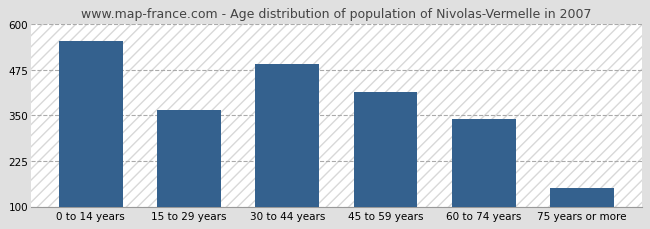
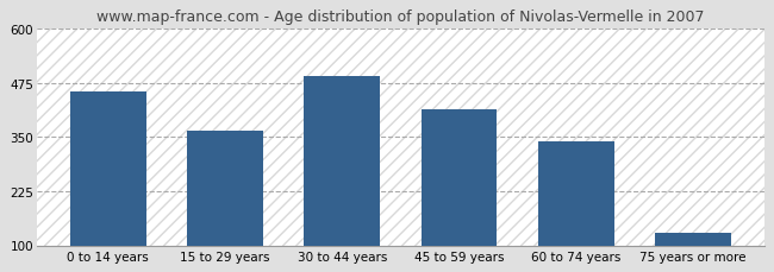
0 to 14 years: 555 -> 455
75 years or more: 150 -> 130
